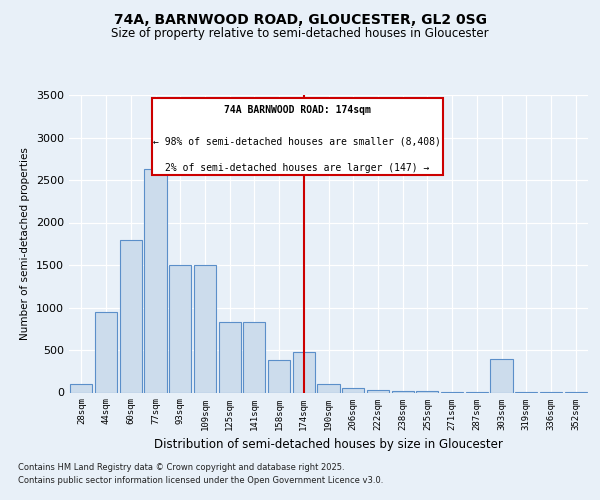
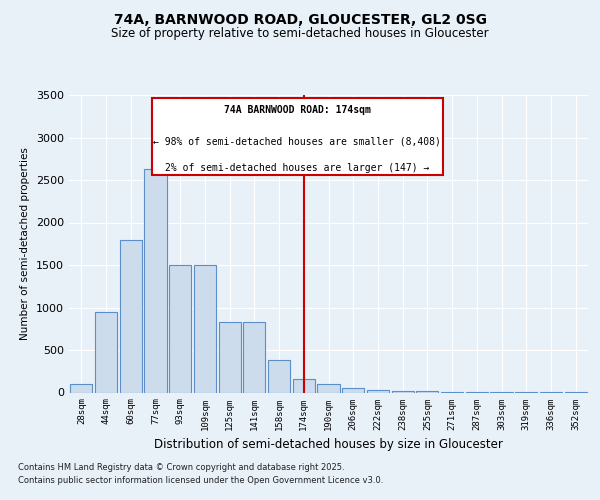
174sqm: 480 -> 160
303sqm: 400 -> 0
